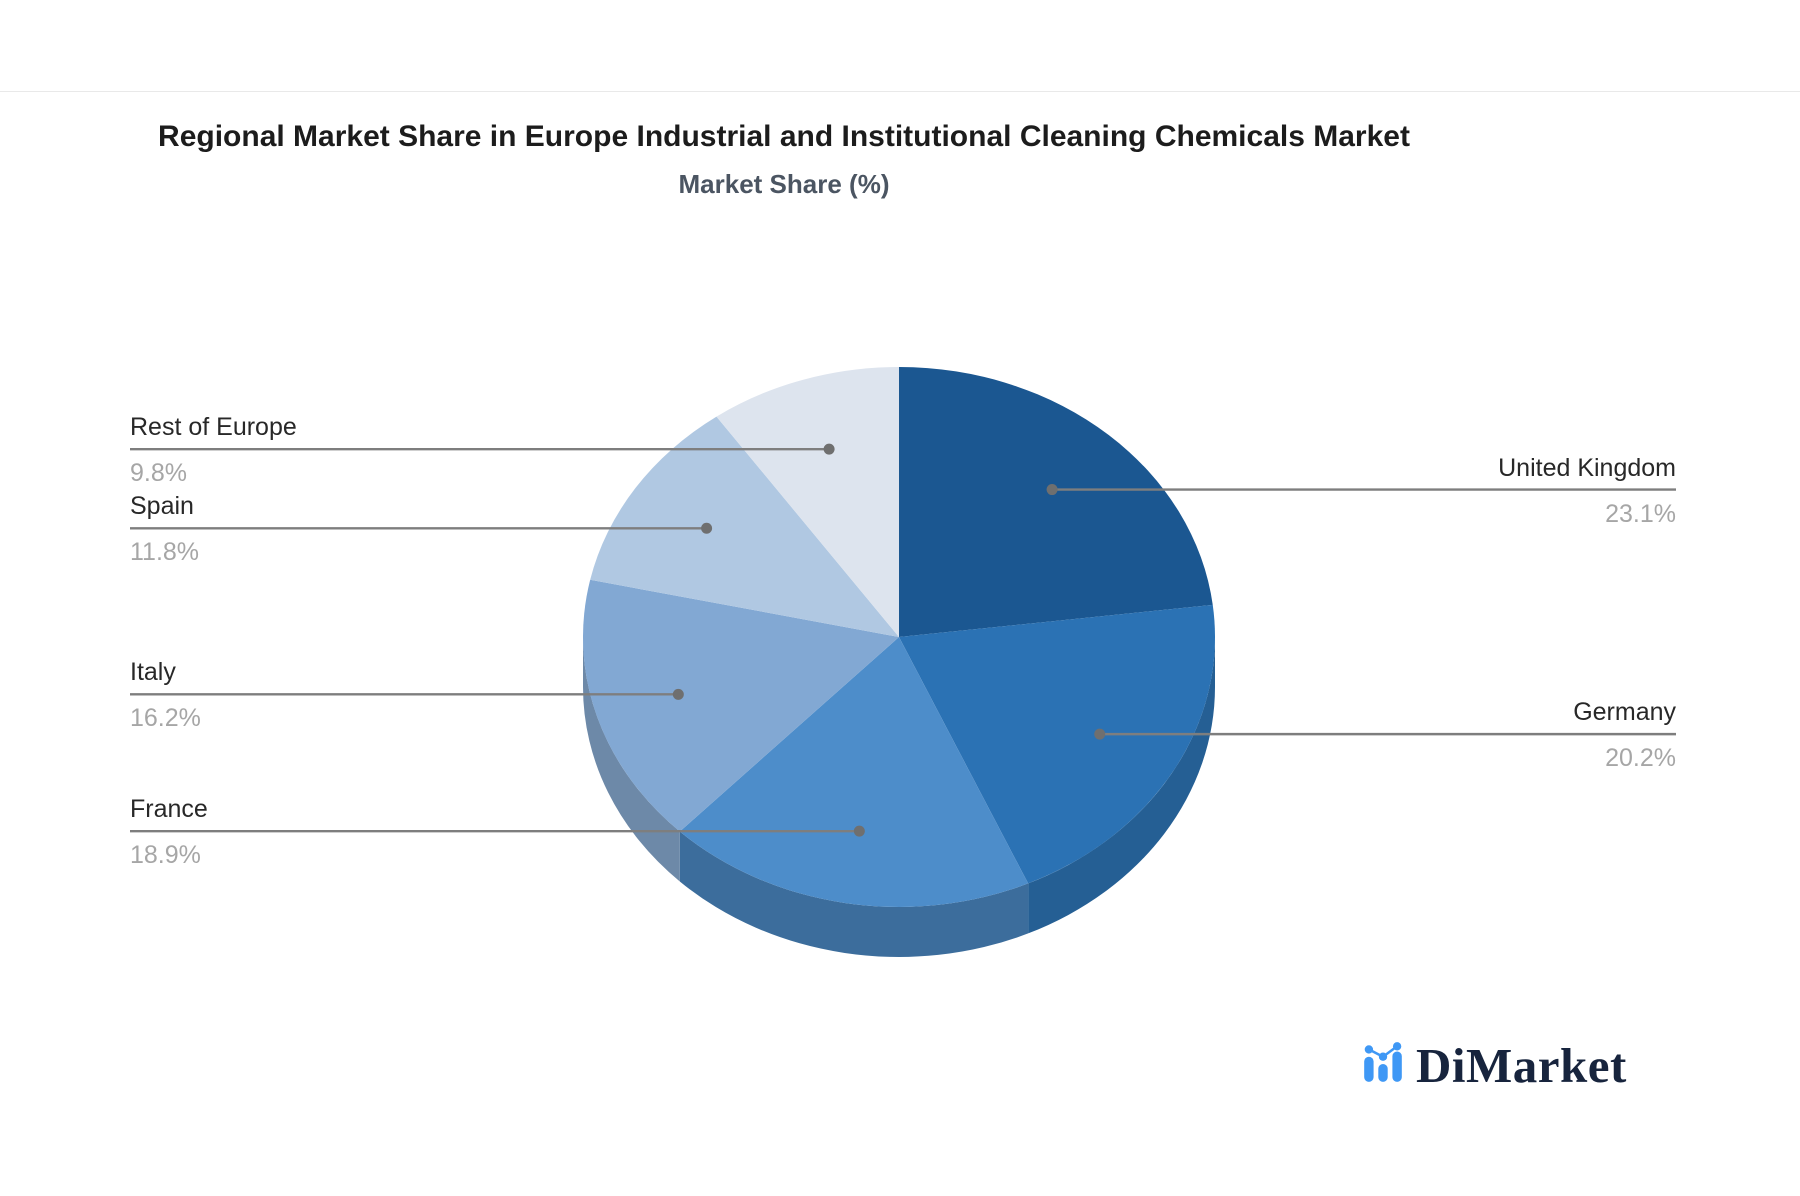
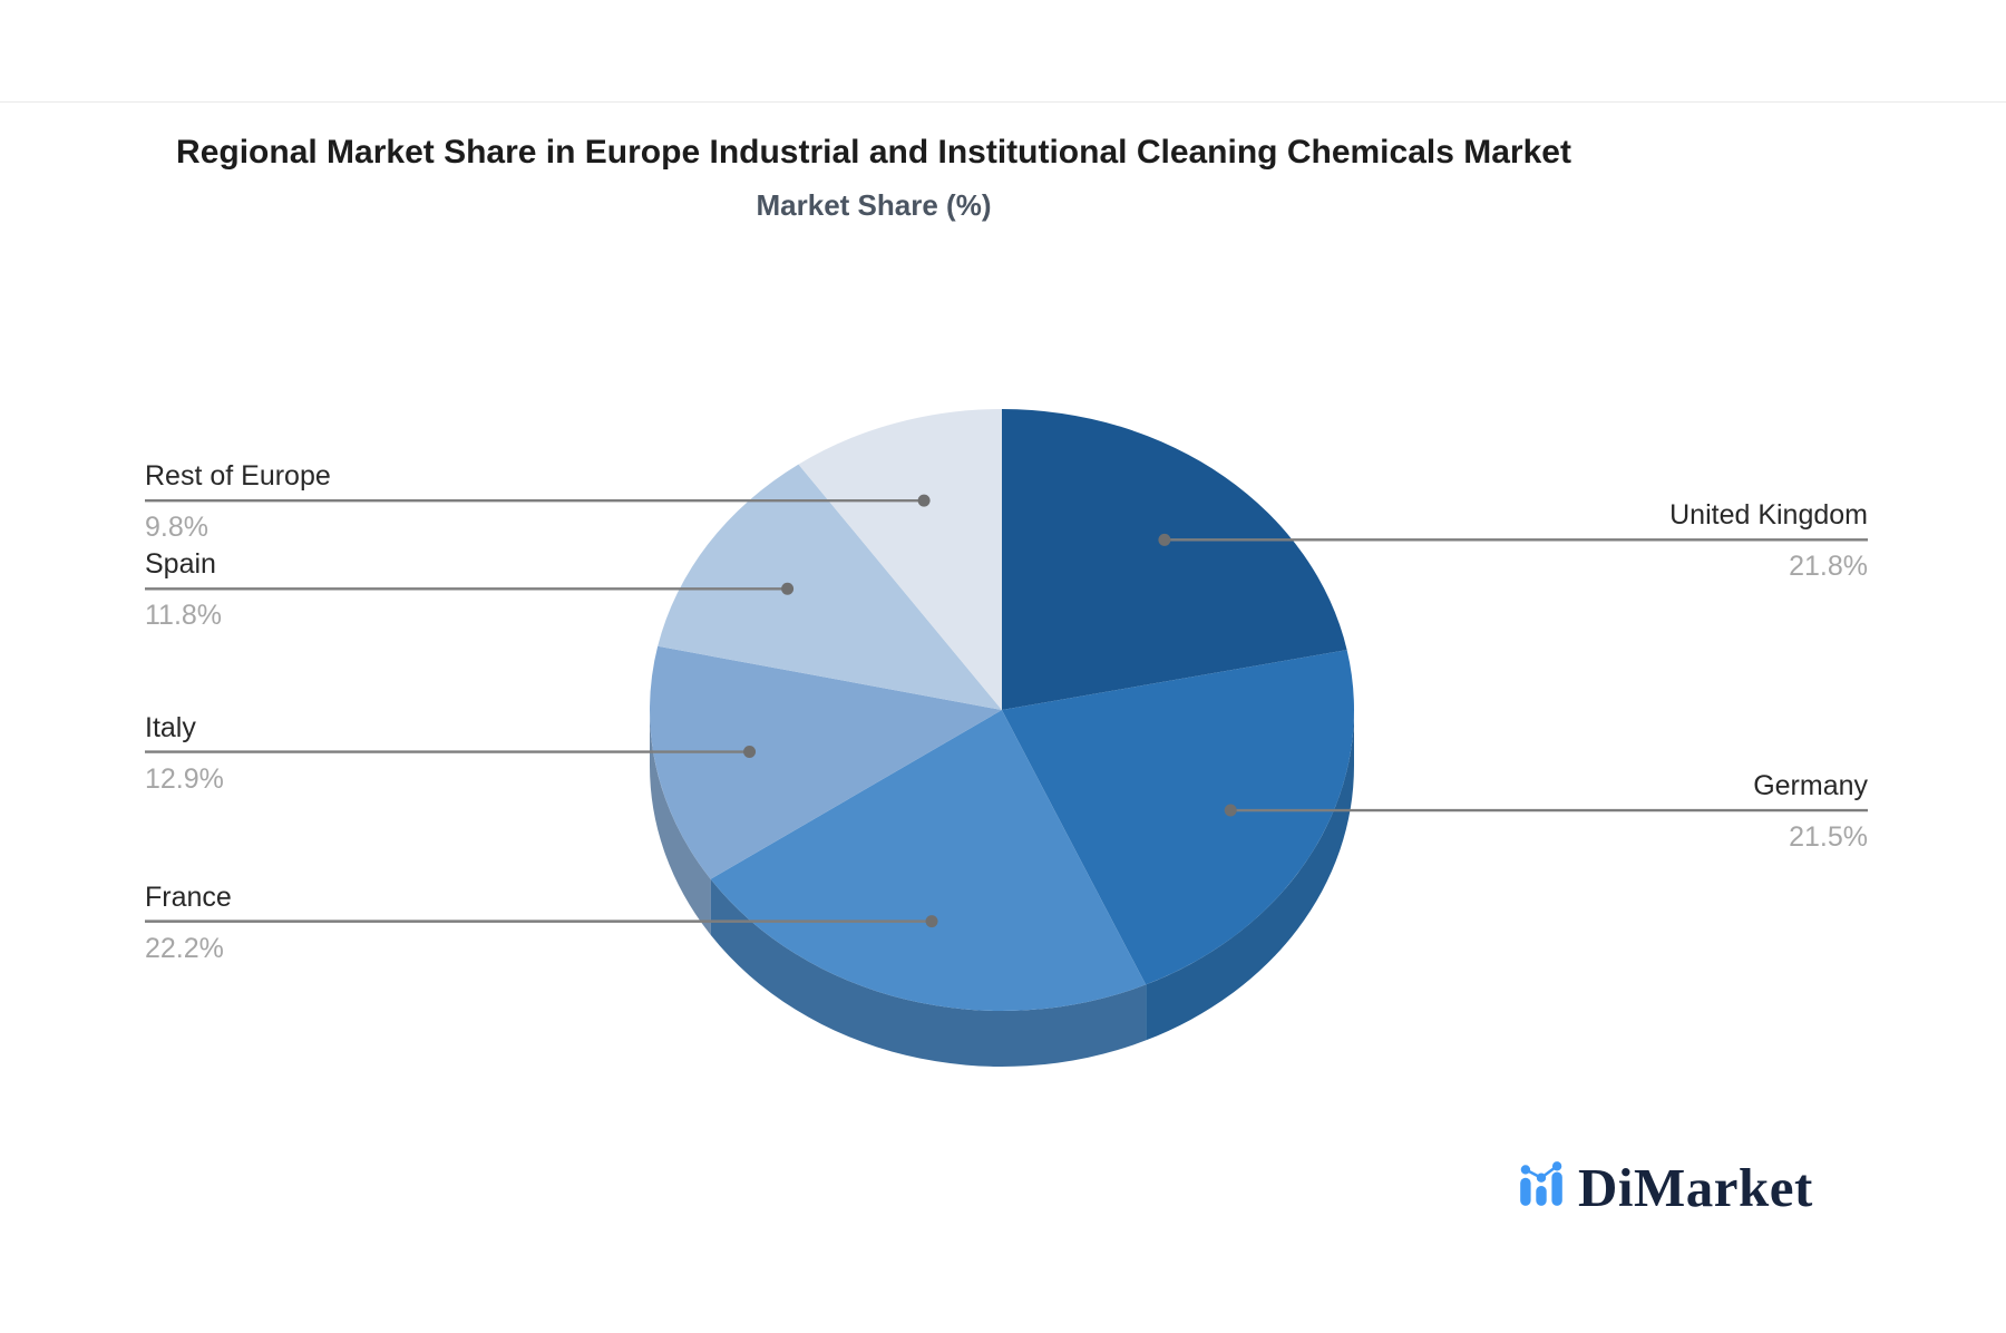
United Kingdom: 23.1% -> 21.8%
Germany: 20.2% -> 21.5%
France: 18.9% -> 22.2%
Italy: 16.2% -> 12.9%
